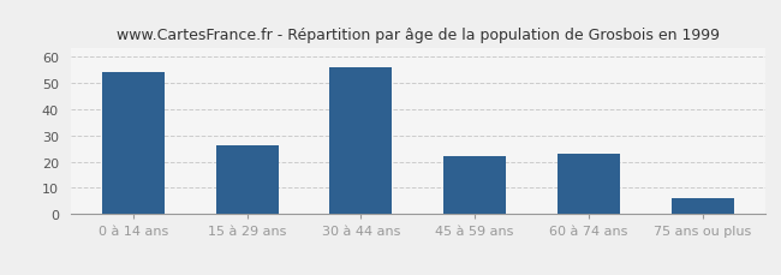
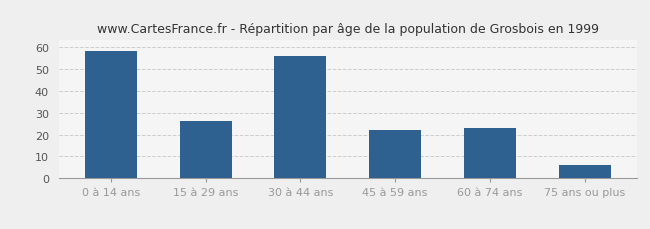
0 à 14 ans: 54 -> 58
